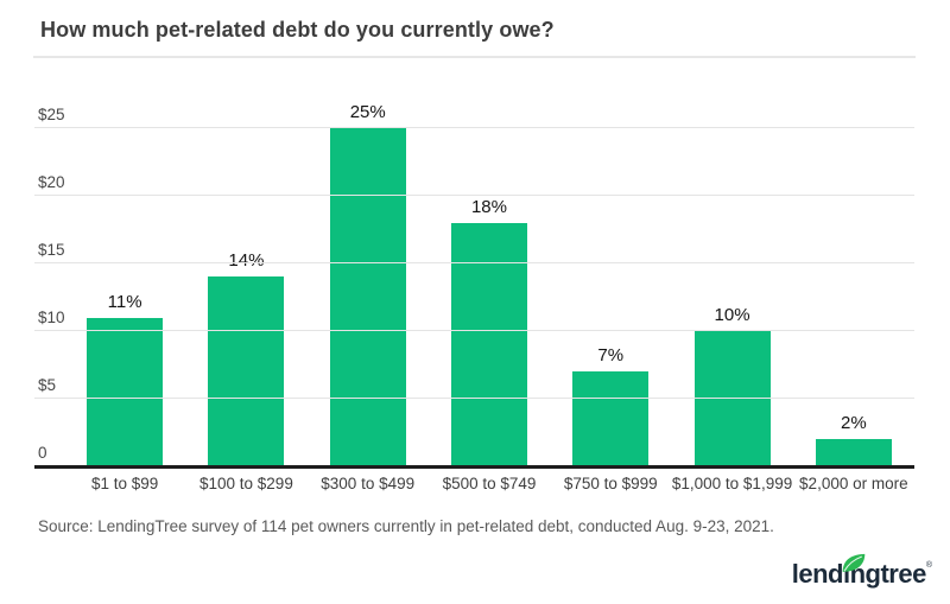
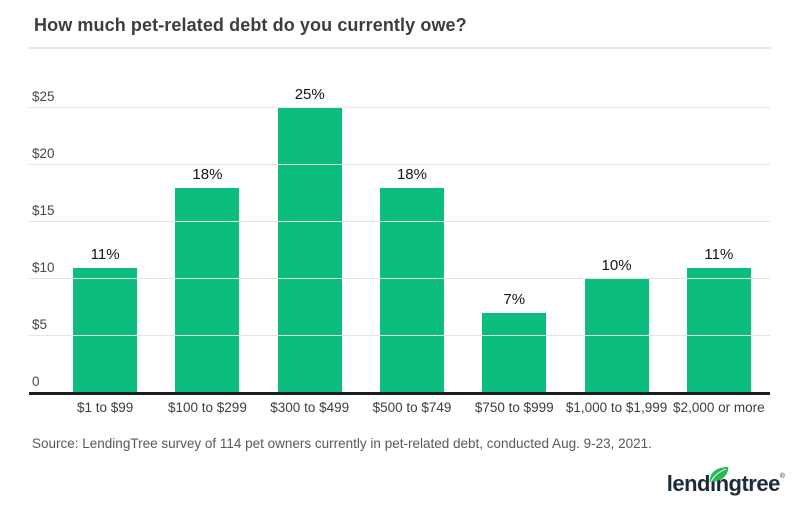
$100 to $299: 14% -> 18%
$2,000 or more: 2% -> 11%
